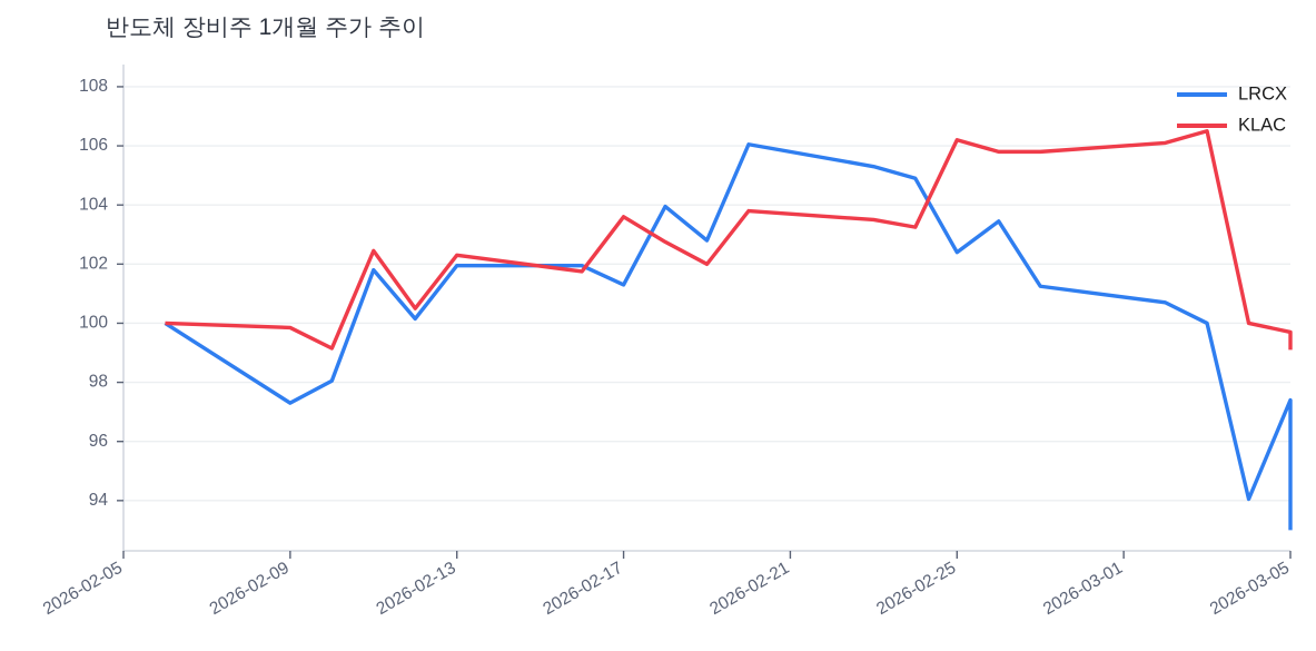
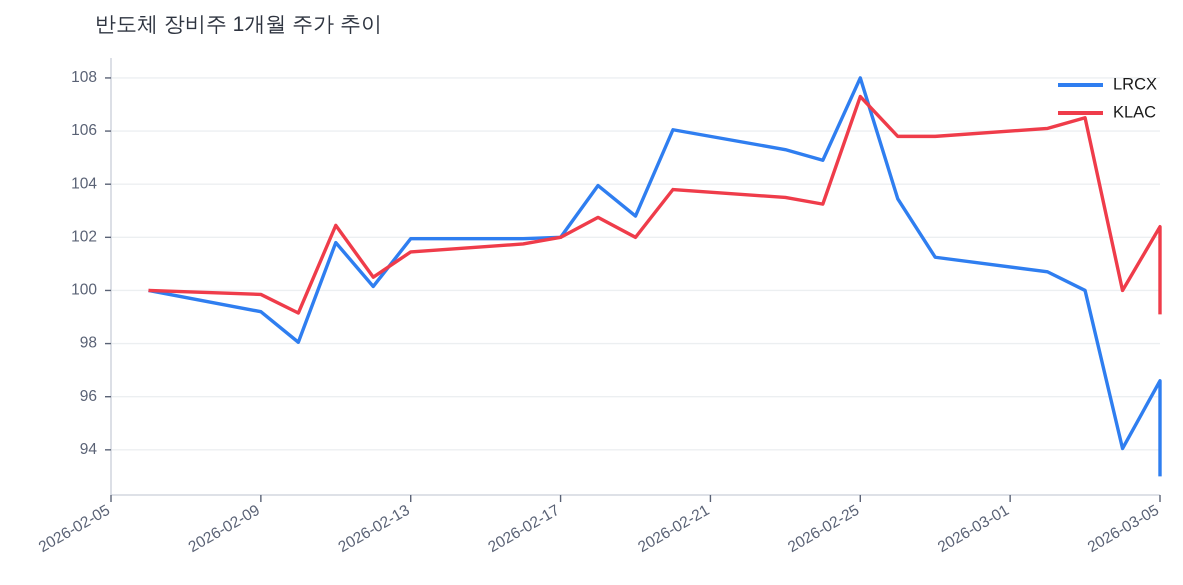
LRCX/2026-02-09: 97.3 -> 99.2
KLAC/2026-02-13: 102.3 -> 101.5
LRCX/2026-02-17: 101.3 -> 102.0
KLAC/2026-02-17: 103.6 -> 102.0
LRCX/2026-02-25: 102.4 -> 108.0
KLAC/2026-02-25: 106.2 -> 107.3
LRCX/2026-03-05: 97.4 -> 96.6
KLAC/2026-03-05: 99.7 -> 102.4
